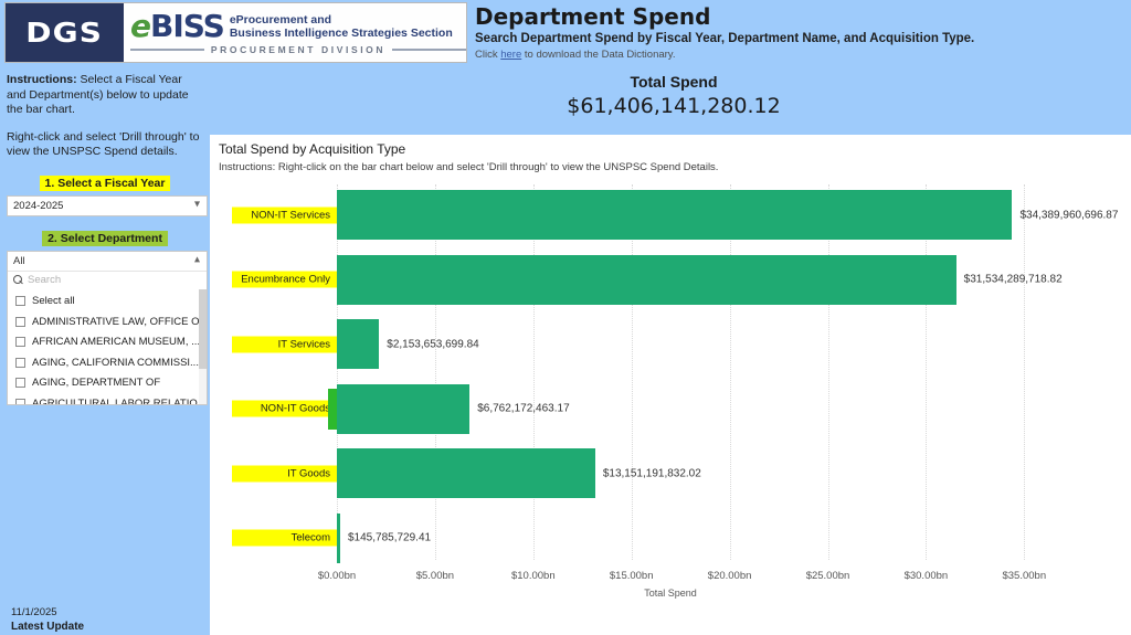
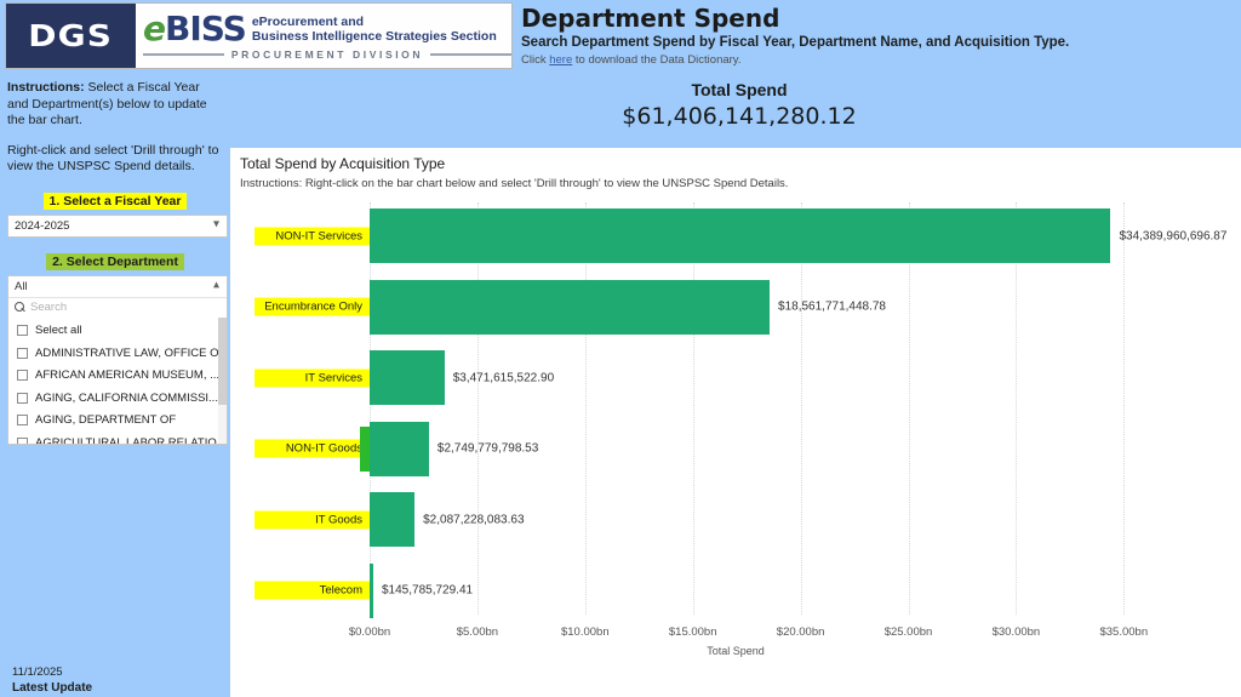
Encumbrance Only: $31,534,289,718.82 -> $18,561,771,448.78
IT Services: $2,153,653,699.84 -> $3,471,615,522.90
NON-IT Goods: $6,762,172,463.17 -> $2,749,779,798.53
IT Goods: $13,151,191,832.02 -> $2,087,228,083.63
